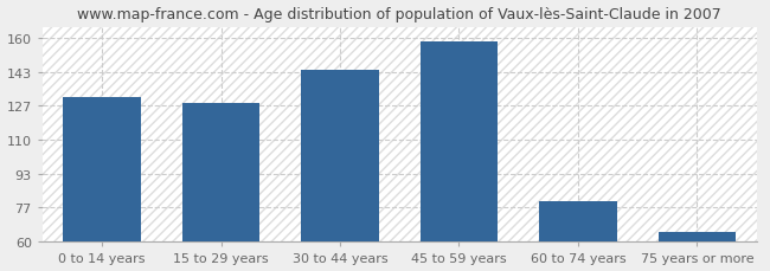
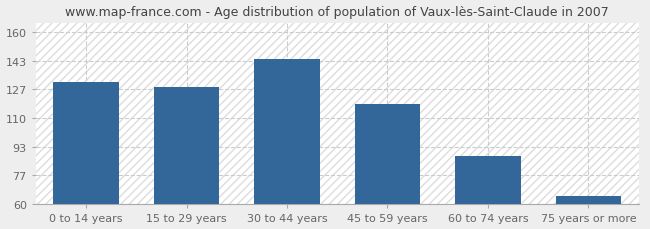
45 to 59 years: 158 -> 118
60 to 74 years: 80 -> 88
